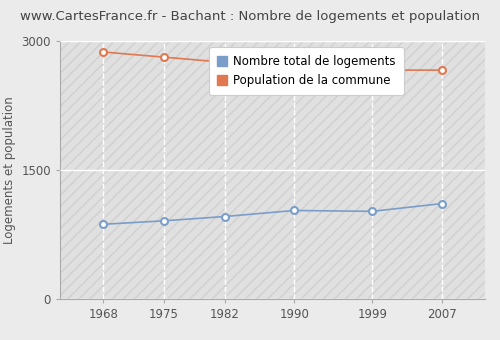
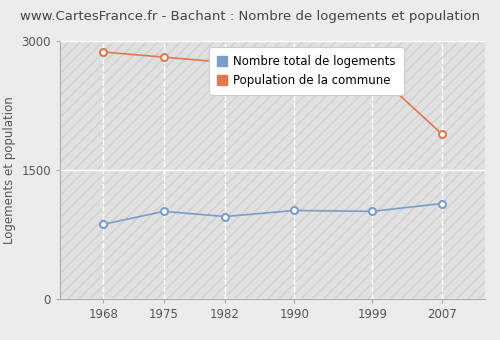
Nombre total de logements/1975: 910 -> 1020
Population de la commune/2007: 2660 -> 1920
